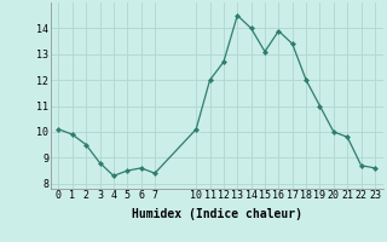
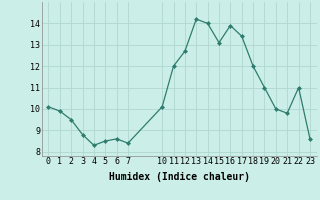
13: 14.5 -> 14.2
22: 8.7 -> 11.0
